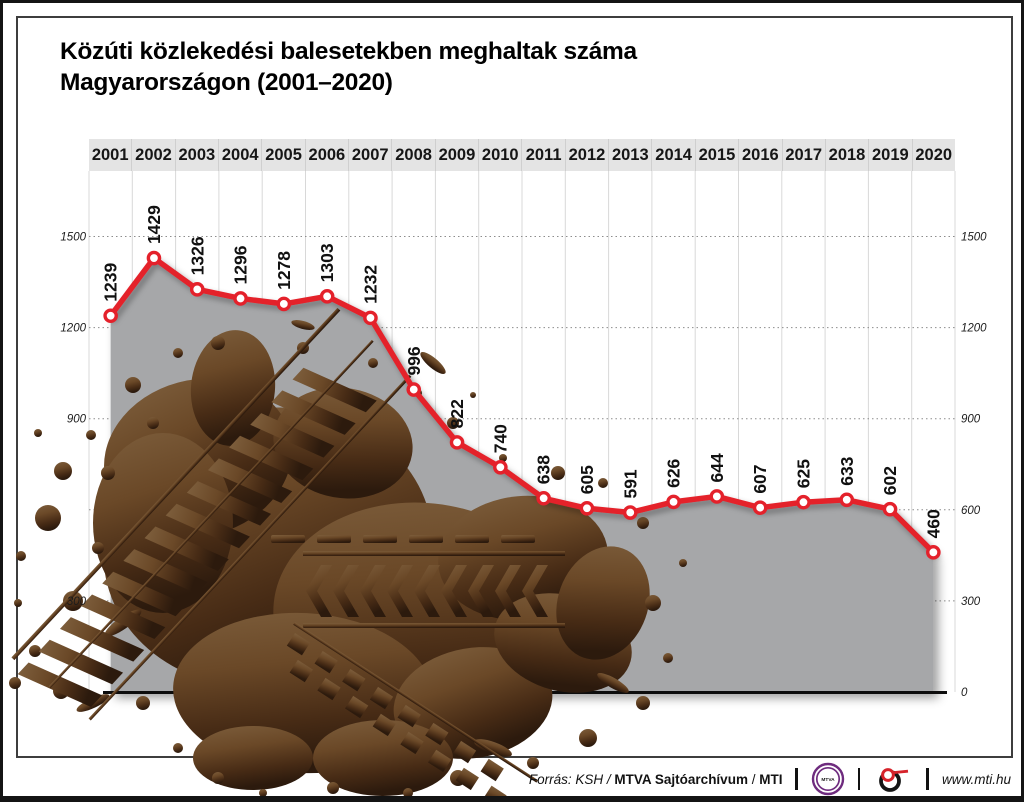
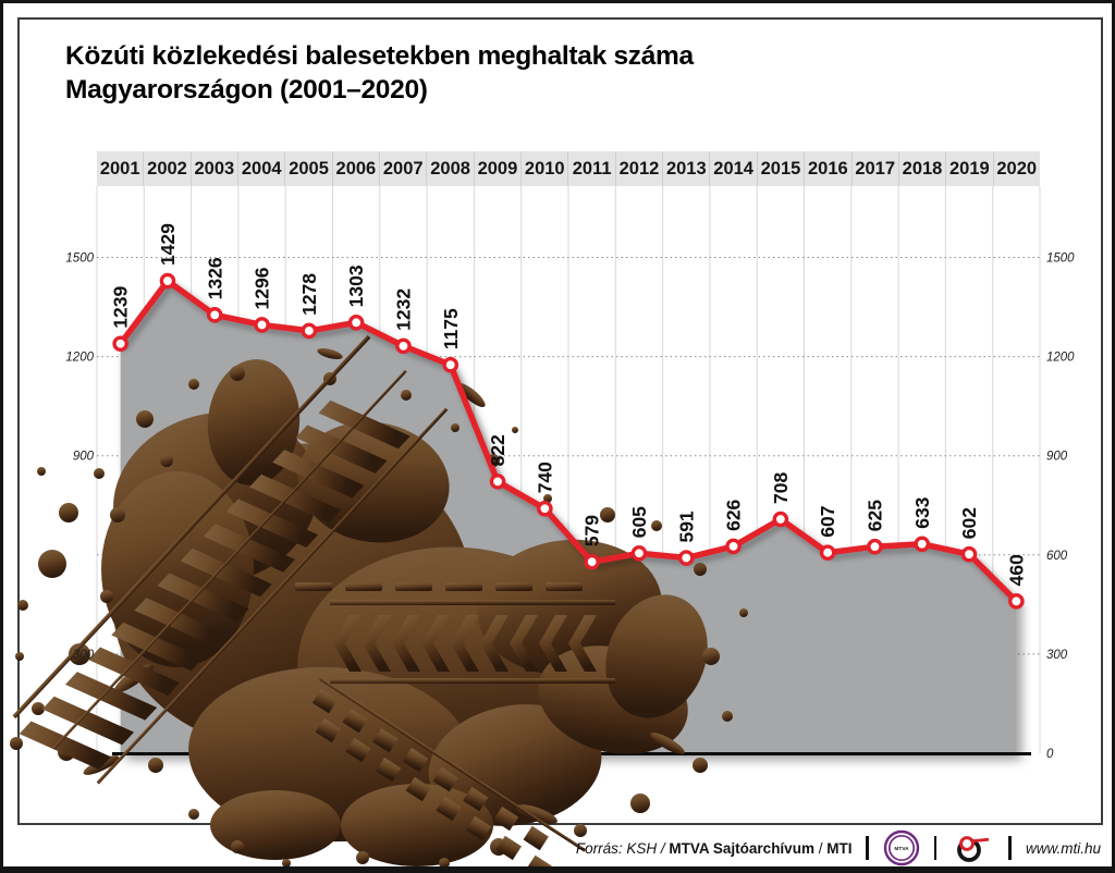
2008: 996 -> 1175
2011: 638 -> 579
2015: 644 -> 708
